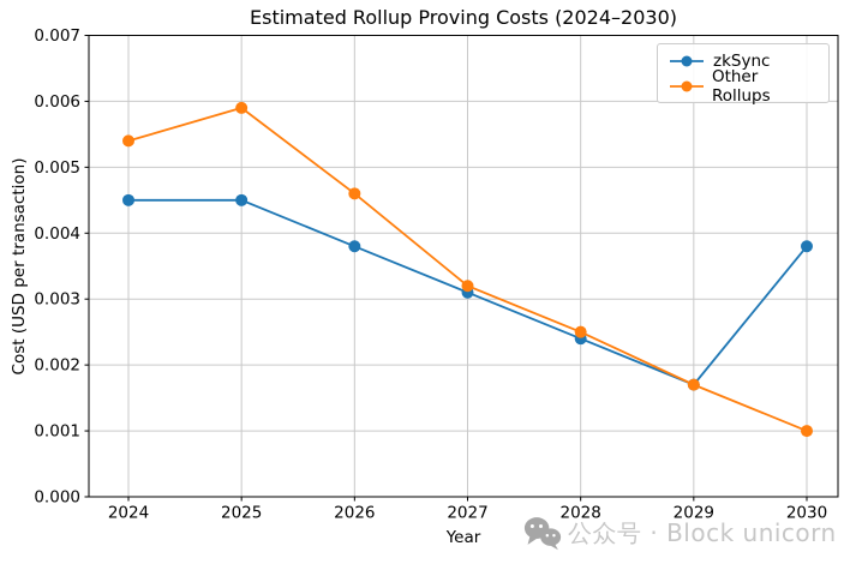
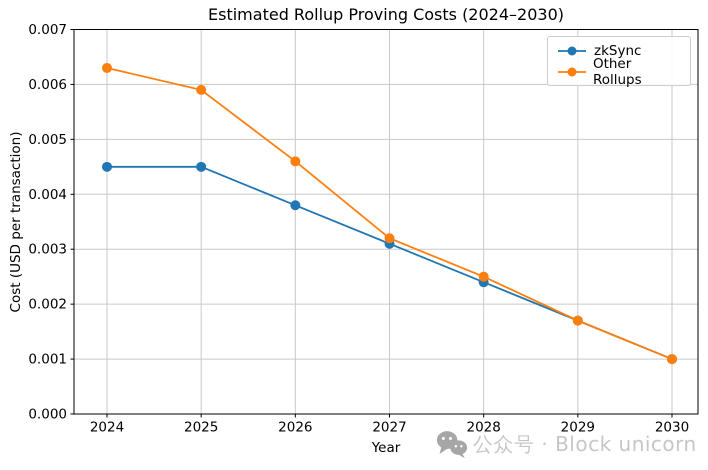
Other Rollups/2024: 0.0054 -> 0.0063
zkSync/2030: 0.0038 -> 0.0010
